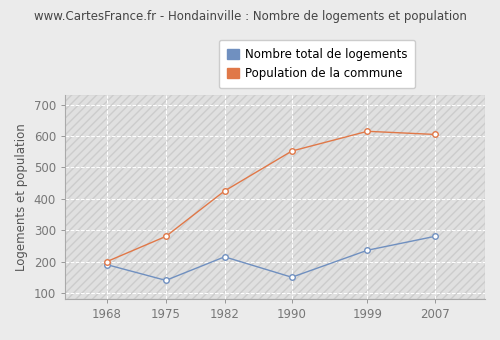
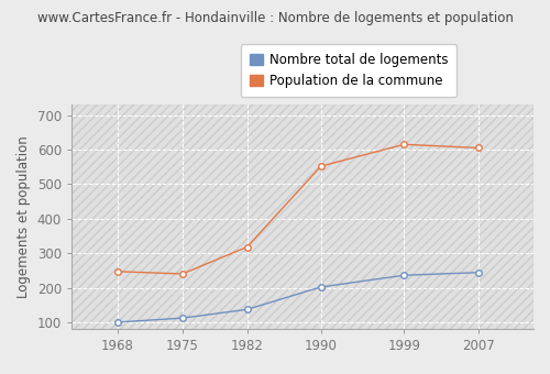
Nombre total de logements/1968: 190 -> 100
Population de la commune/1968: 200 -> 247
Nombre total de logements/1975: 140 -> 112
Population de la commune/1975: 280 -> 240
Nombre total de logements/1982: 215 -> 137
Population de la commune/1982: 425 -> 318
Nombre total de logements/1990: 150 -> 202
Nombre total de logements/2007: 280 -> 244
